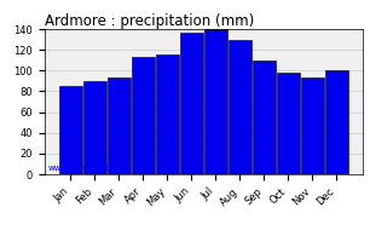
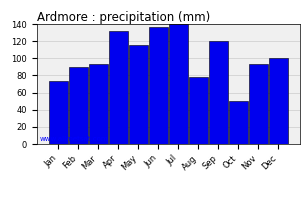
Jan: 85 -> 74
Apr: 113 -> 132
Aug: 130 -> 78
Sep: 110 -> 120
Oct: 98 -> 50
